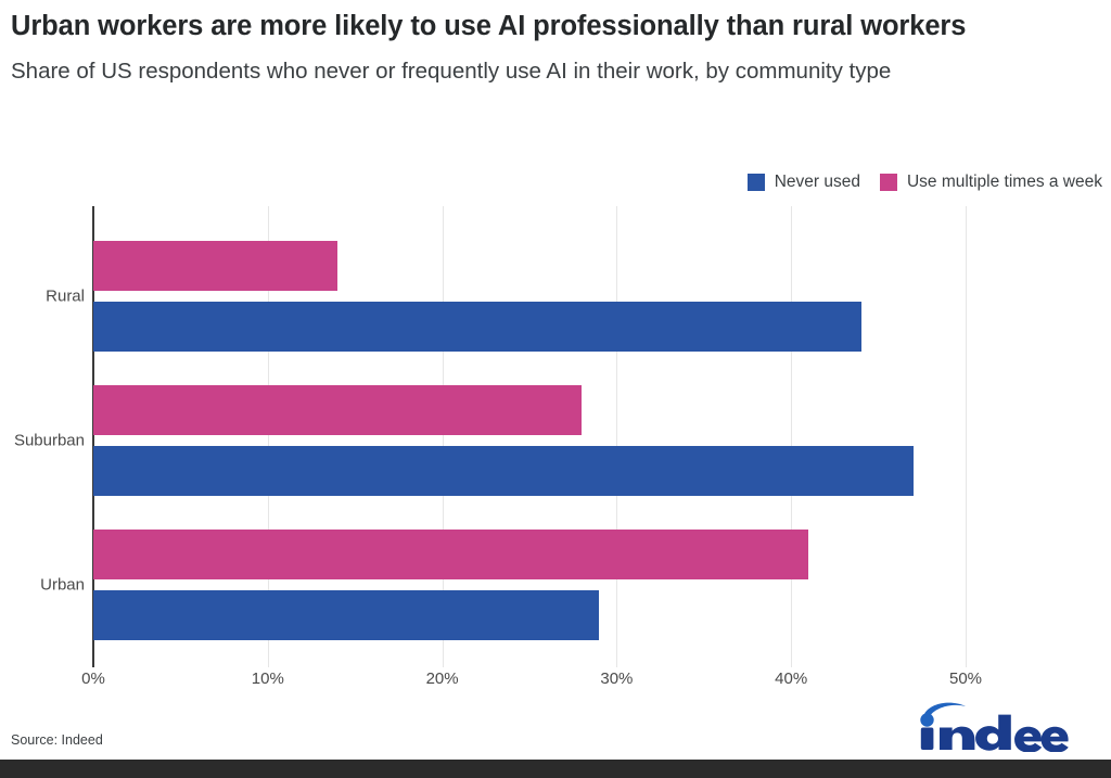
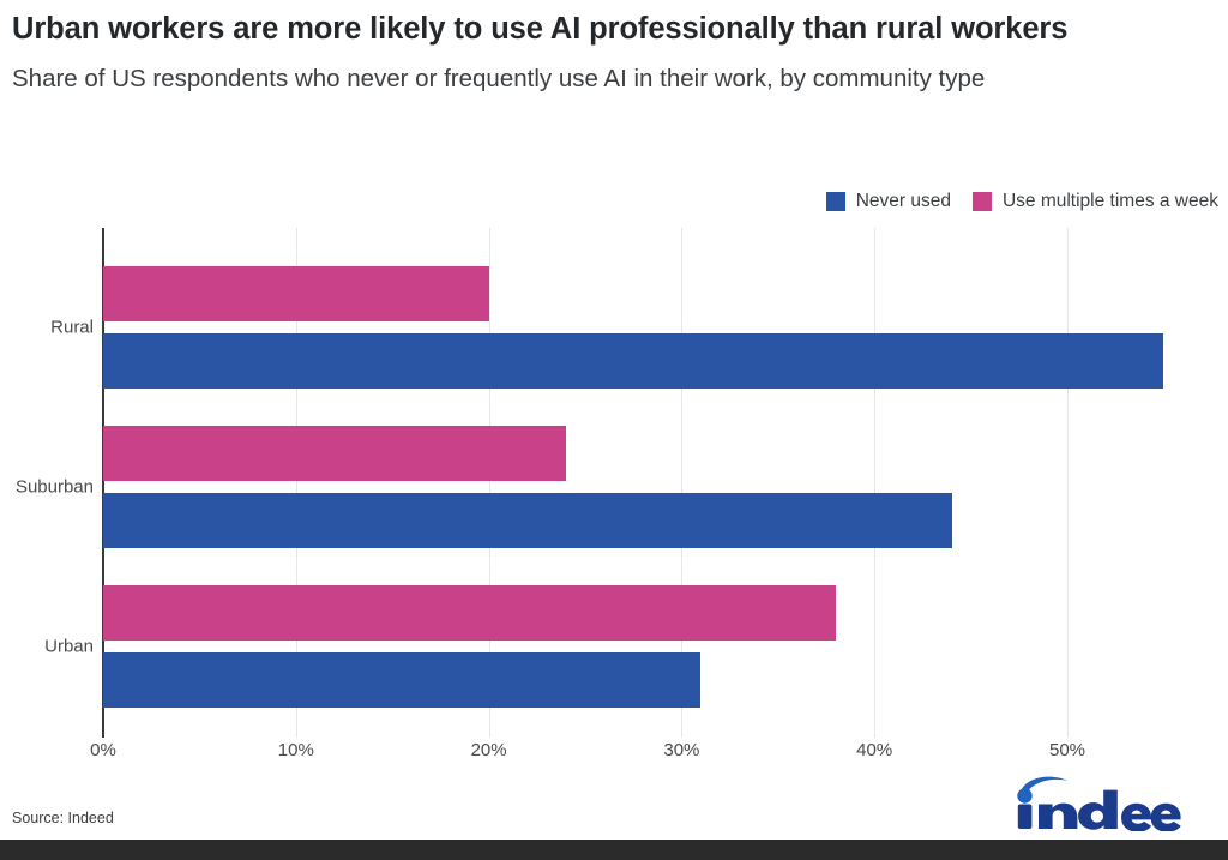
Never used/Rural: 44% -> 55%
Use multiple times a week/Rural: 14% -> 20%
Never used/Suburban: 47% -> 44%
Use multiple times a week/Suburban: 28% -> 24%
Never used/Urban: 29% -> 31%
Use multiple times a week/Urban: 41% -> 38%
